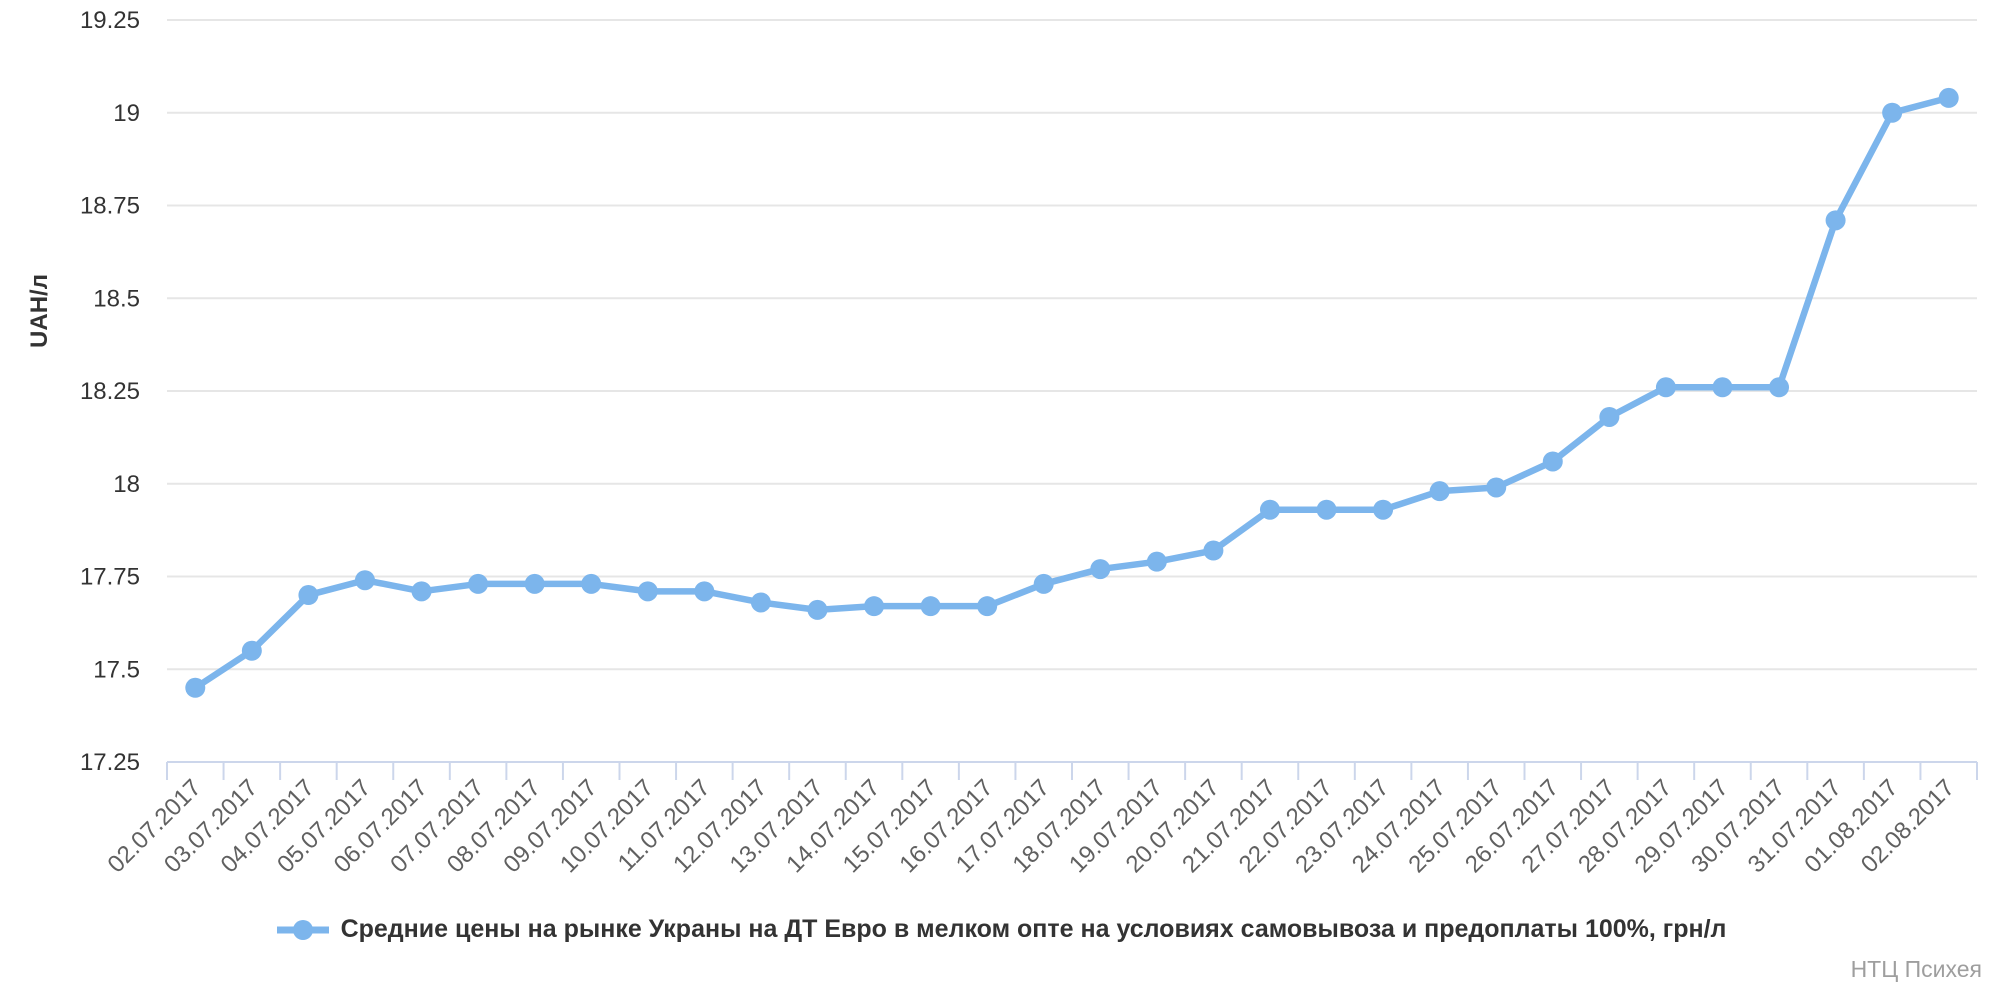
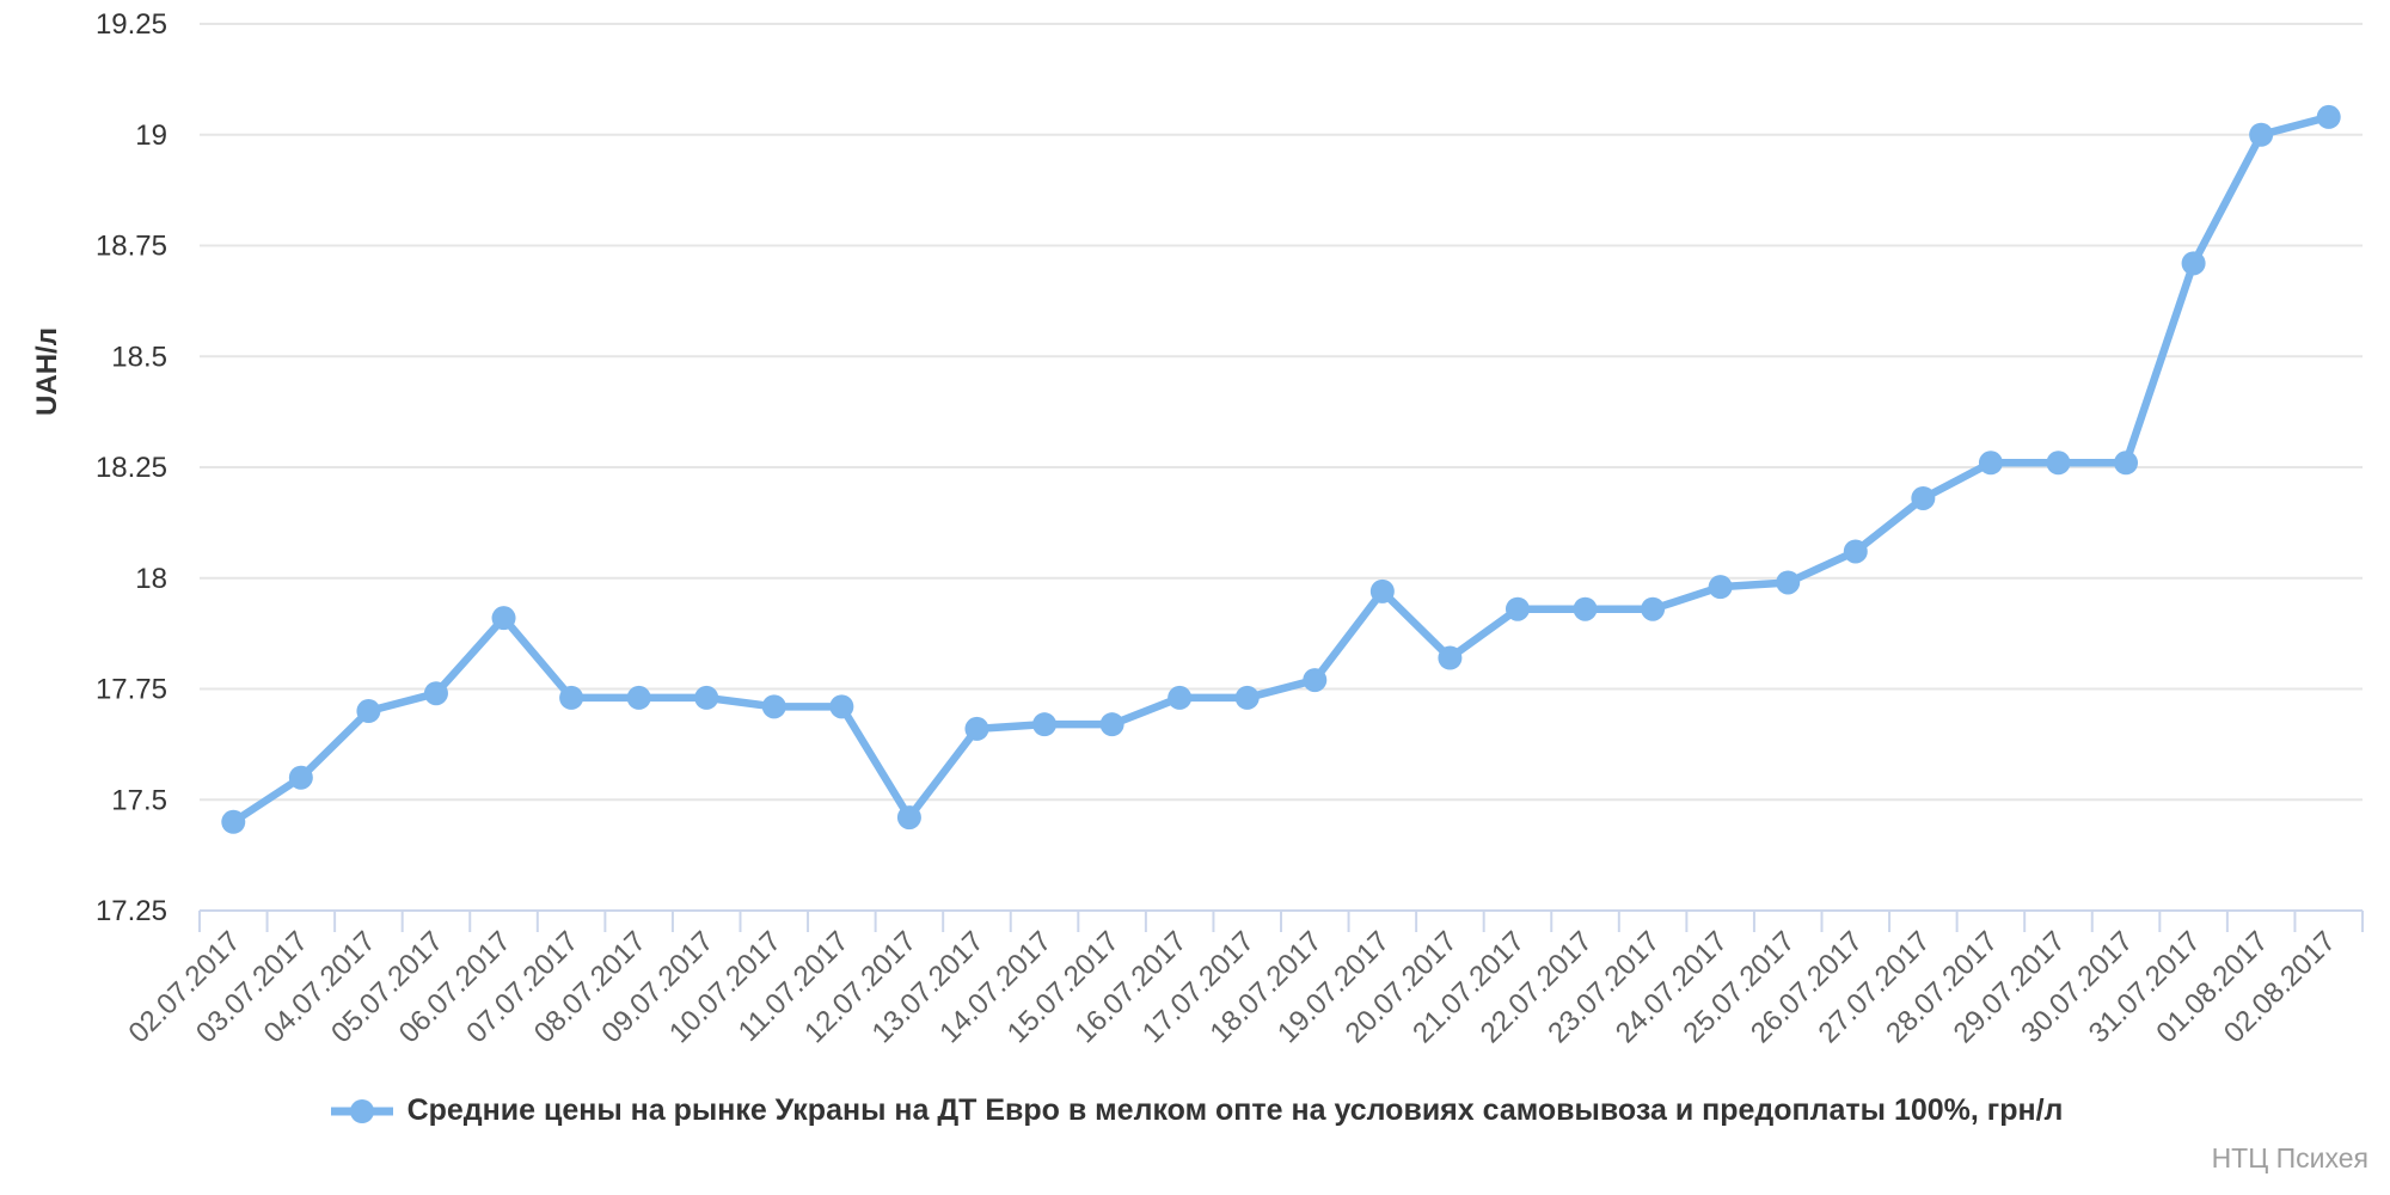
06.07.2017: 17.71 -> 17.91
12.07.2017: 17.68 -> 17.46
16.07.2017: 17.67 -> 17.73
19.07.2017: 17.79 -> 17.97
